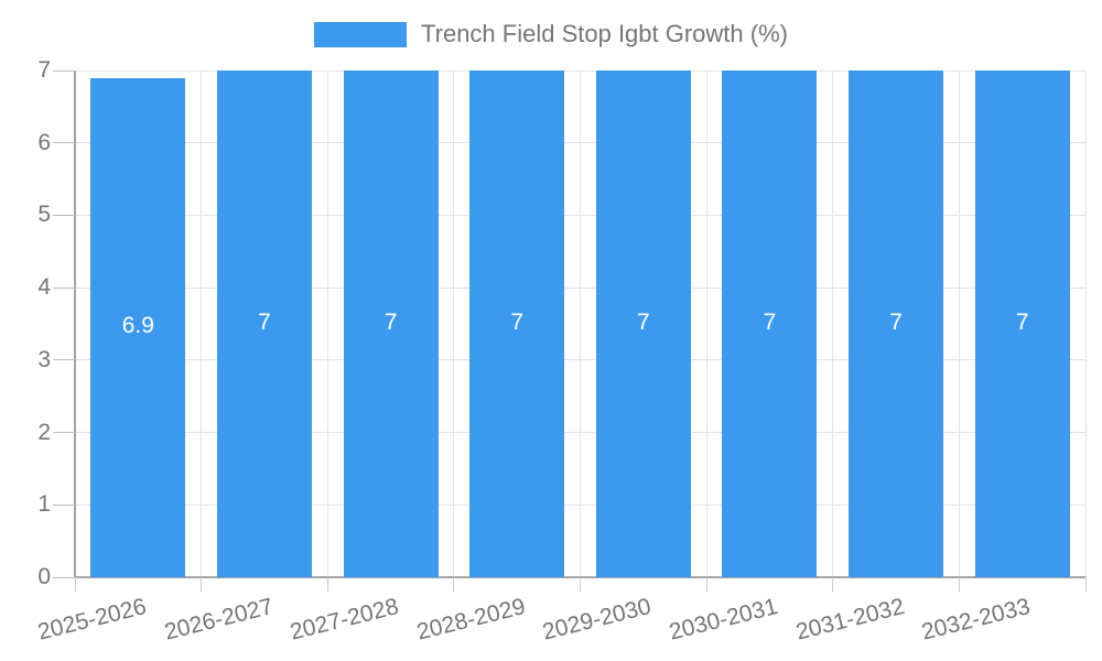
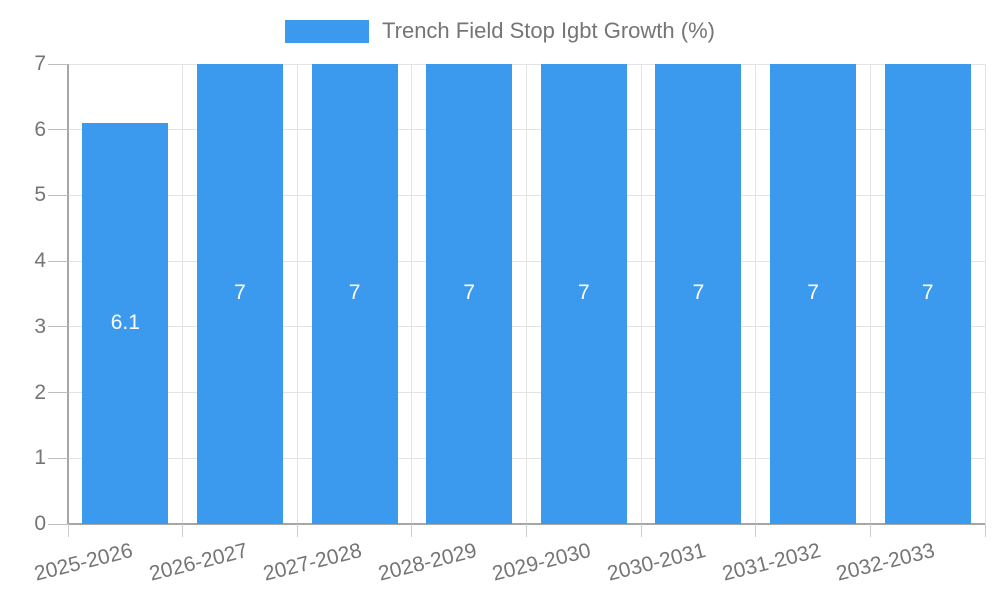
2025-2026: 6.9 -> 6.1
